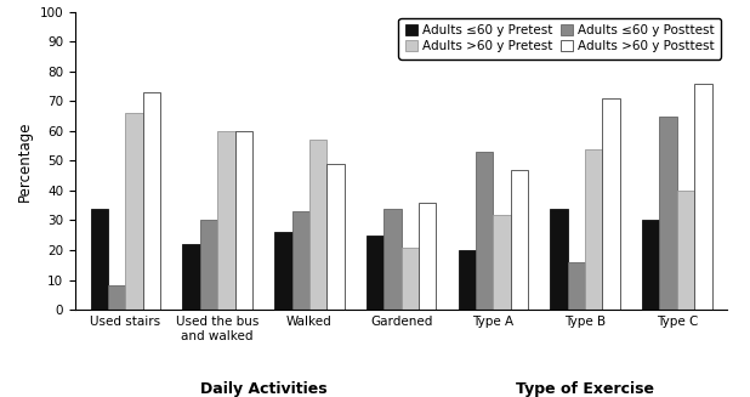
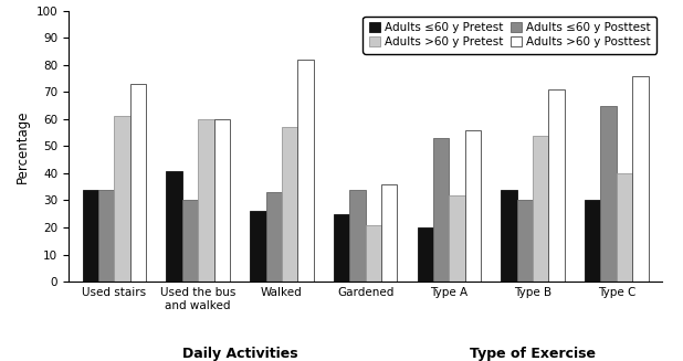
Adults ≤60 y Posttest/Used stairs: 8 -> 34
Adults >60 y Pretest/Used stairs: 66 -> 61
Adults ≤60 y Pretest/Used the bus and walked: 22 -> 41
Adults >60 y Posttest/Walked: 49 -> 82
Adults >60 y Posttest/Type A: 47 -> 56
Adults ≤60 y Posttest/Type B: 16 -> 30
